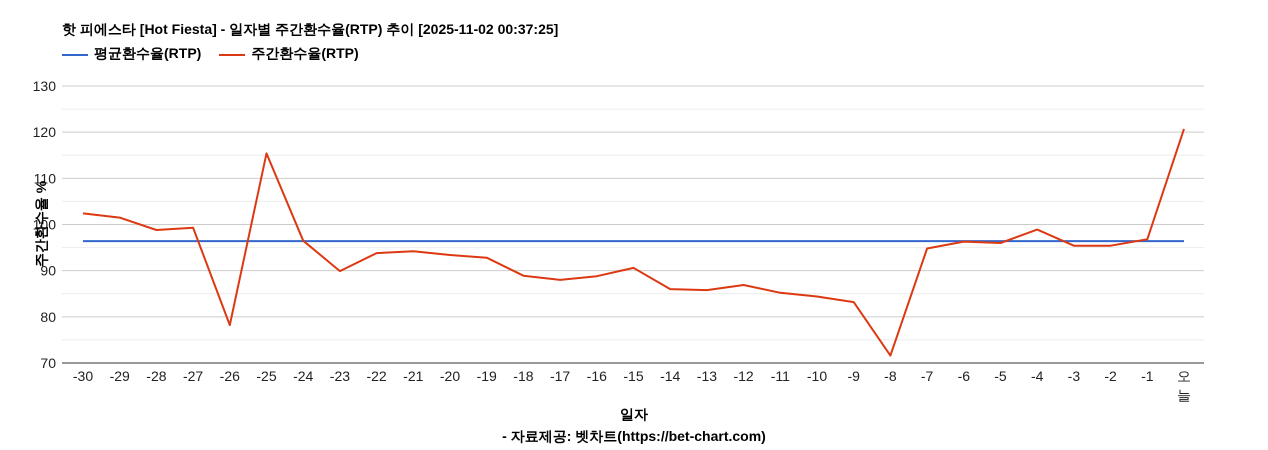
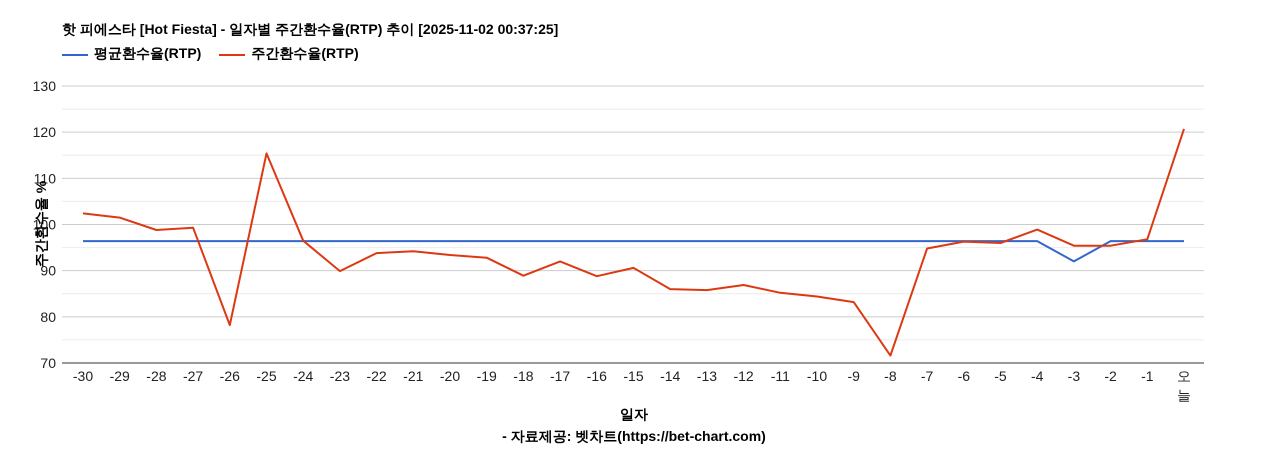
주간환수율(RTP)/-17: 88 -> 92
평균환수율(RTP)/-3: 96 -> 92
